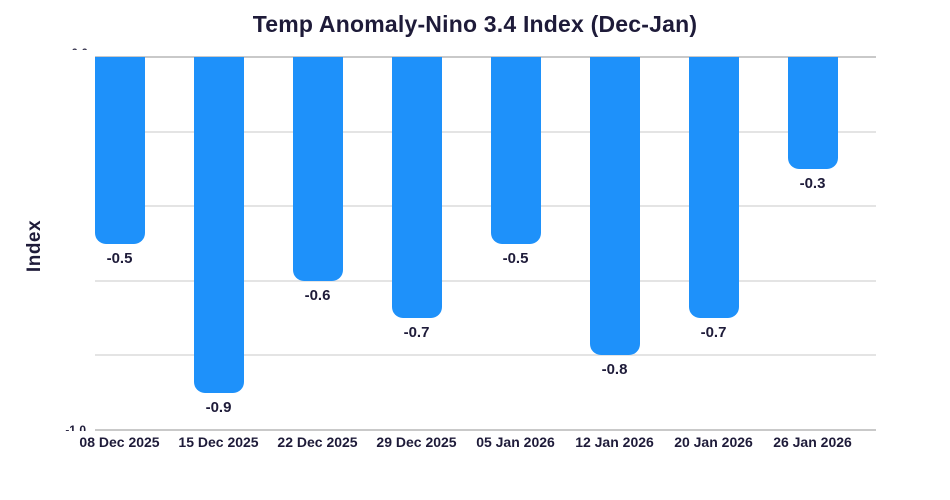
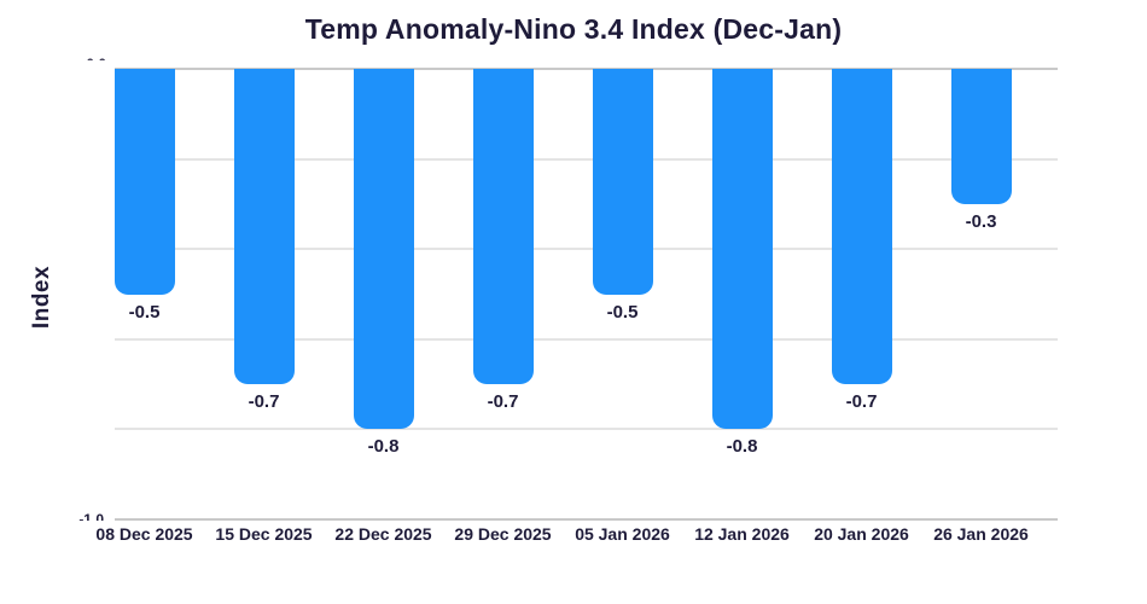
15 Dec 2025: -0.9 -> -0.7
22 Dec 2025: -0.6 -> -0.8
